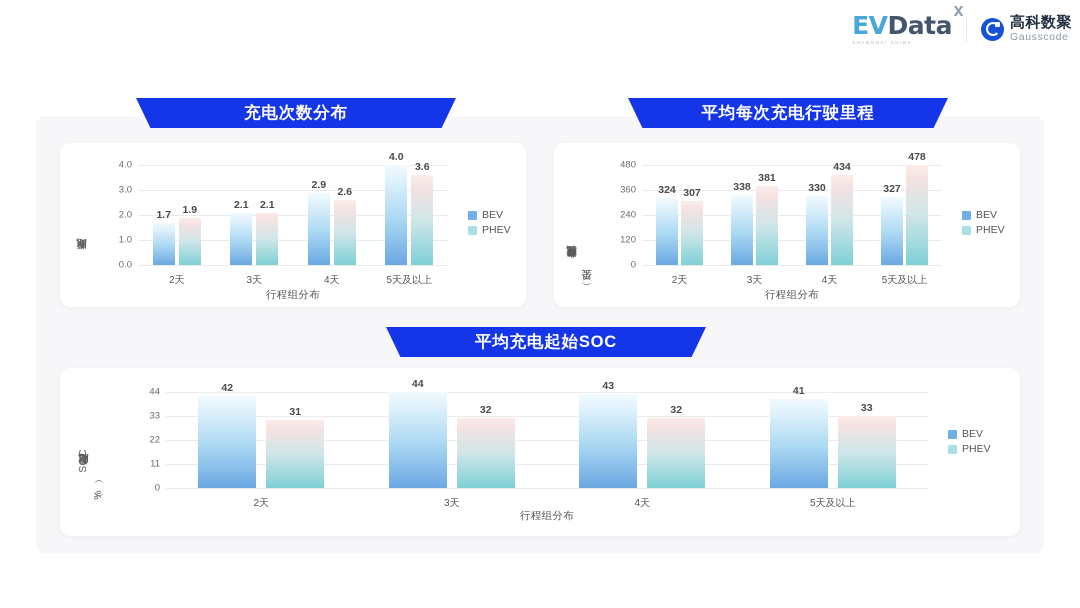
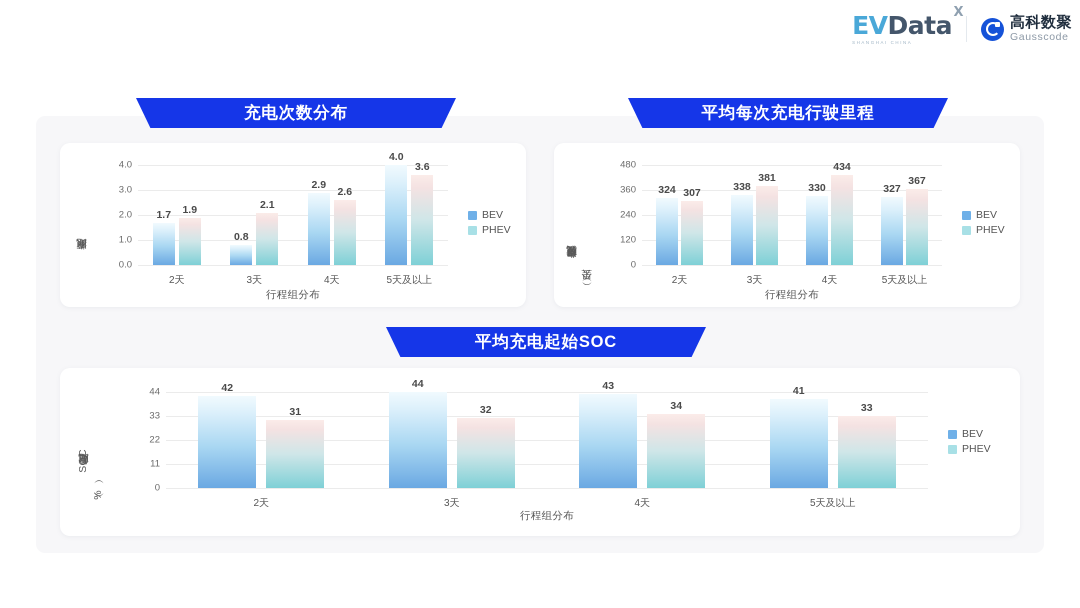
充电次数分布/BEV/3天: 2.1 -> 0.8
平均每次充电行驶里程/PHEV/5天及以上: 478 -> 367
平均充电起始SOC/PHEV/4天: 32 -> 34
